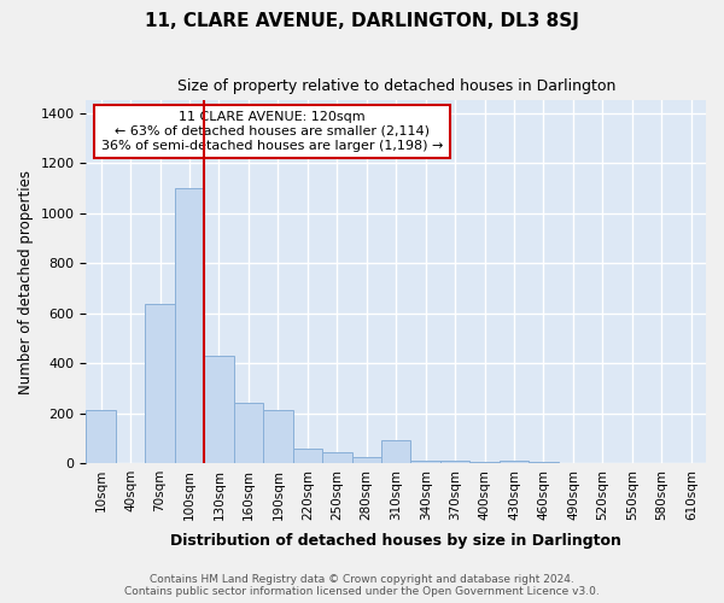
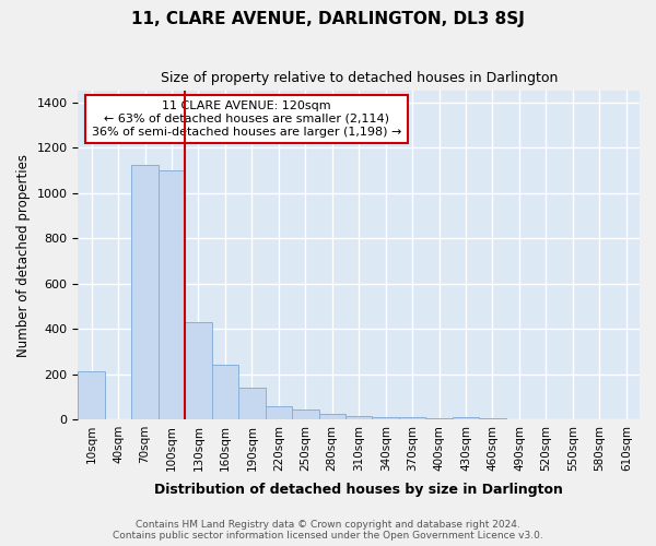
70sqm: 635 -> 1125
190sqm: 210 -> 140
310sqm: 90 -> 15
